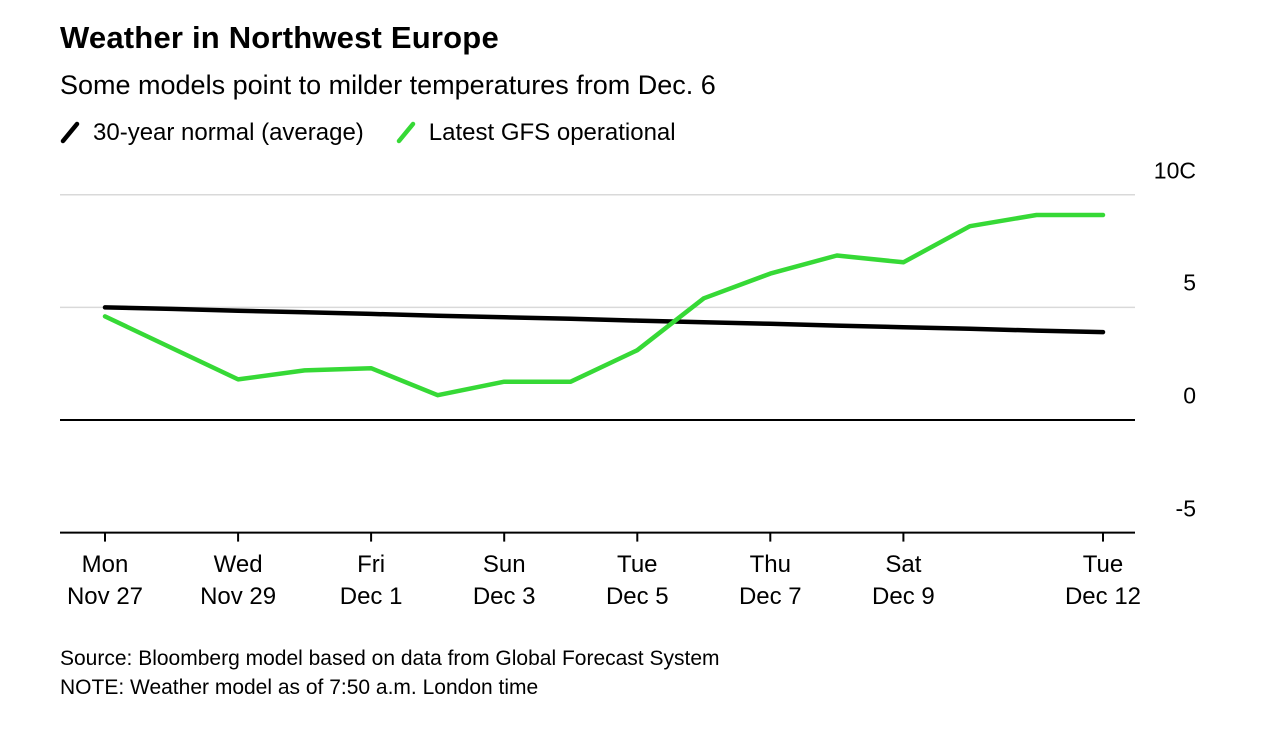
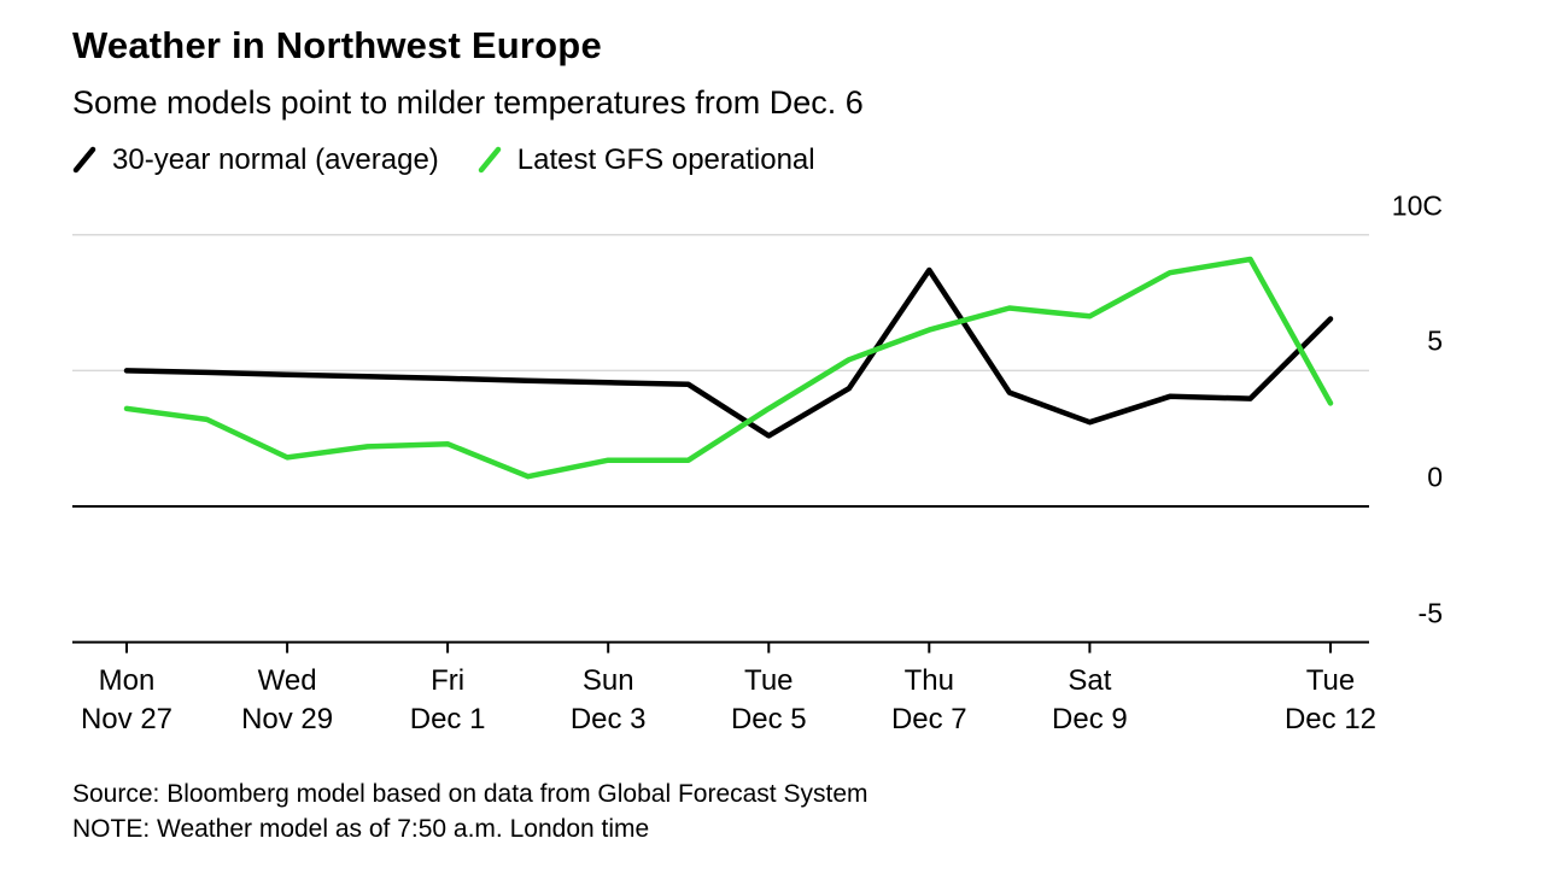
Latest GFS operational/Nov 27: 4.6 -> 3.6
30-year normal (average)/Dec 5: 4.4 -> 2.6
Latest GFS operational/Dec 5: 3.1 -> 3.6
30-year normal (average)/Dec 7: 4.3 -> 8.7
30-year normal (average)/Dec 9: 4.1 -> 3.1
30-year normal (average)/Dec 12: 3.9 -> 6.9
Latest GFS operational/Dec 12: 9.1 -> 3.8
